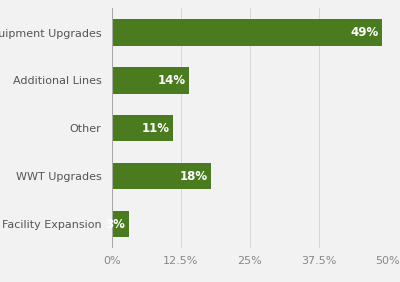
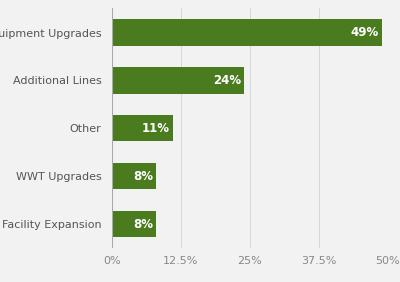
Additional Lines: 14% -> 24%
WWT Upgrades: 18% -> 8%
Facility Expansion: 3% -> 8%
